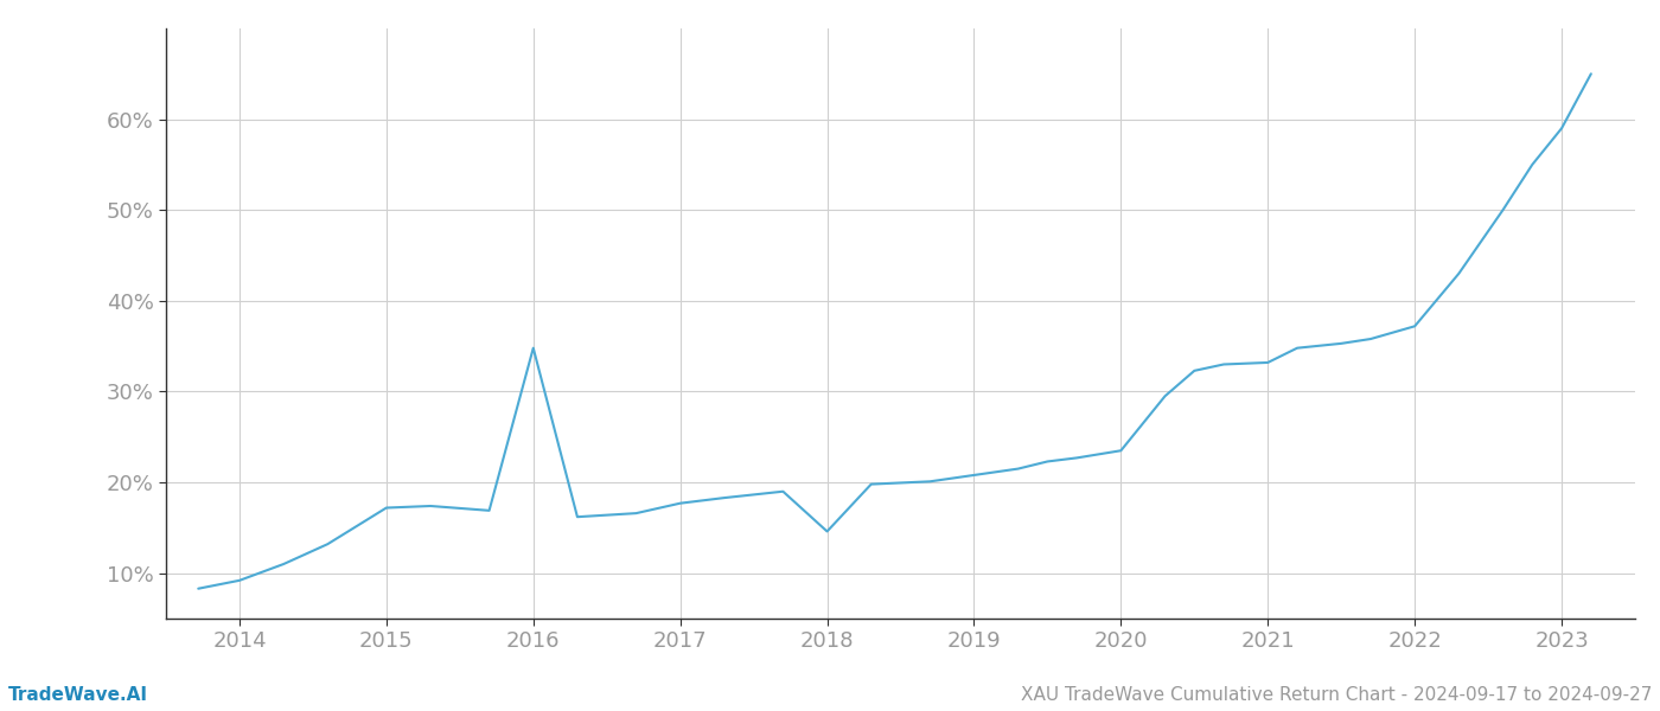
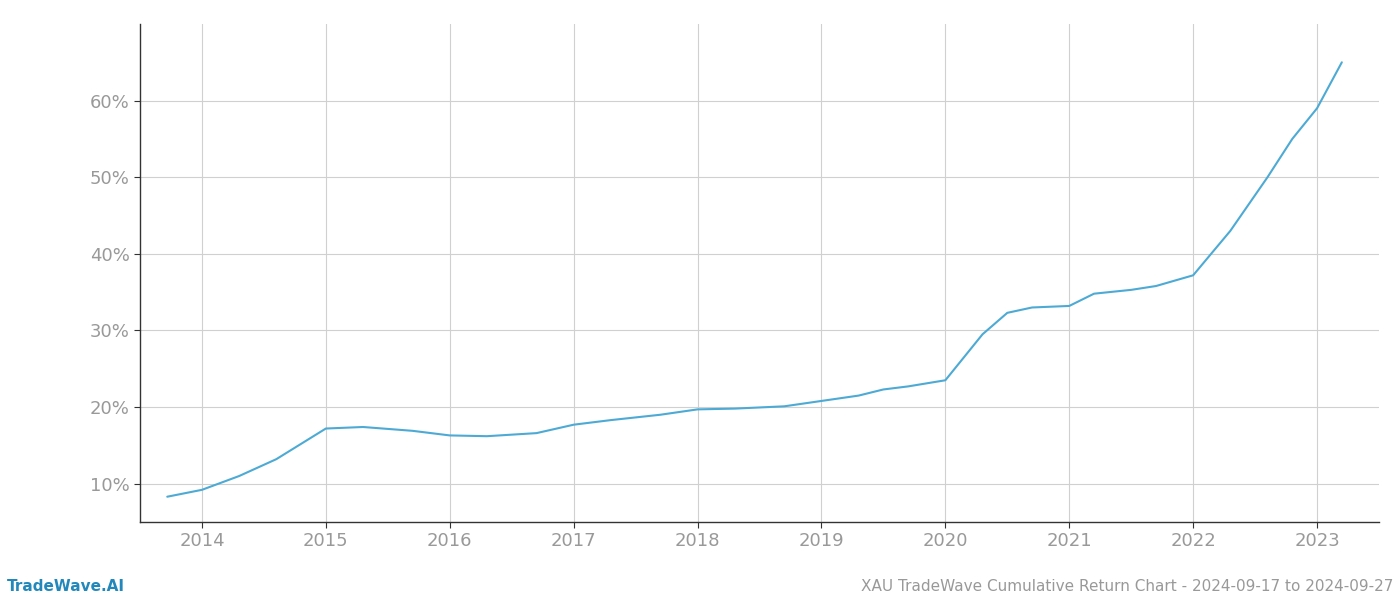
2016: 34.8% -> 16.3%
2018: 14.6% -> 19.7%
